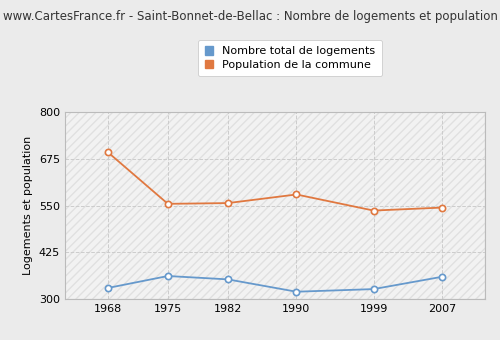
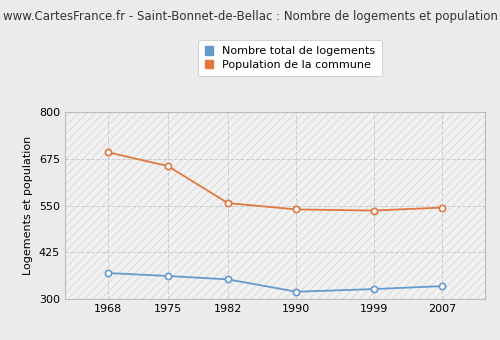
Nombre total de logements/1968: 330 -> 370
Population de la commune/1975: 555 -> 656
Population de la commune/1990: 580 -> 540
Nombre total de logements/2007: 360 -> 335
